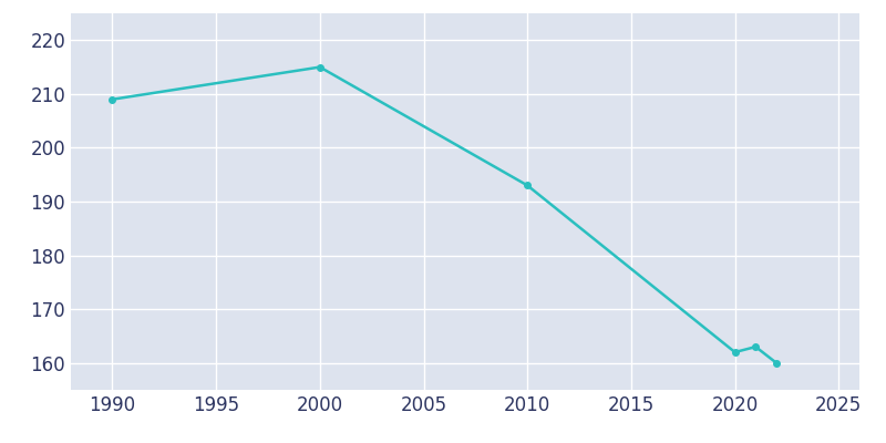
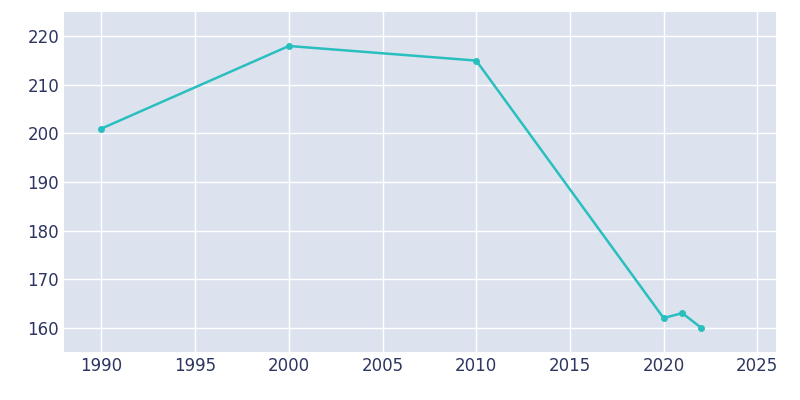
1990: 209 -> 201
2000: 215 -> 218
2010: 193 -> 215
